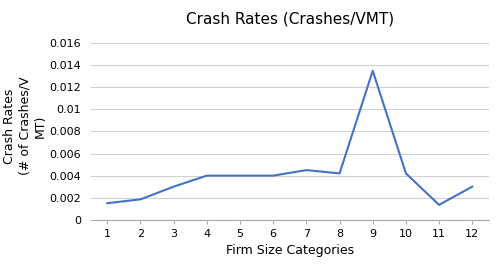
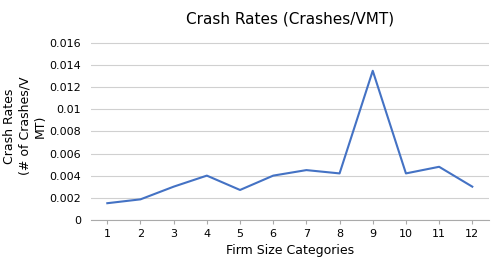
5: 0.0040 -> 0.0027
11: 0.0014 -> 0.0048
